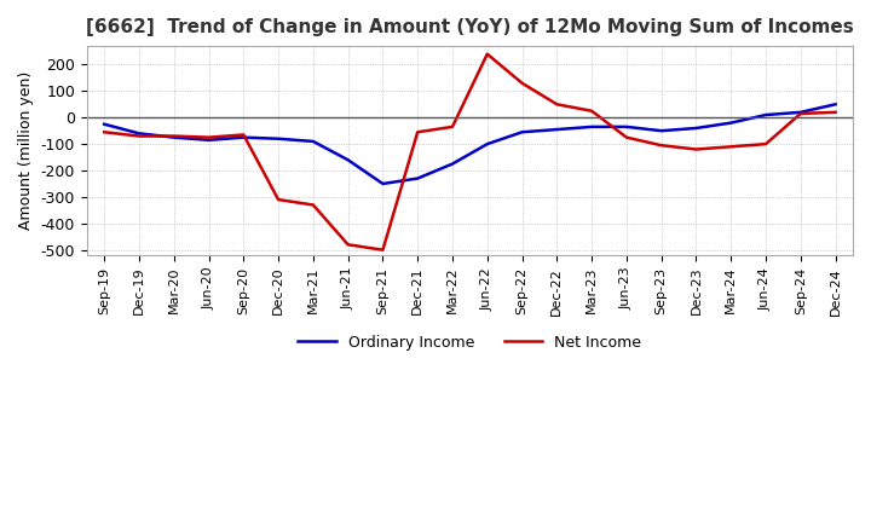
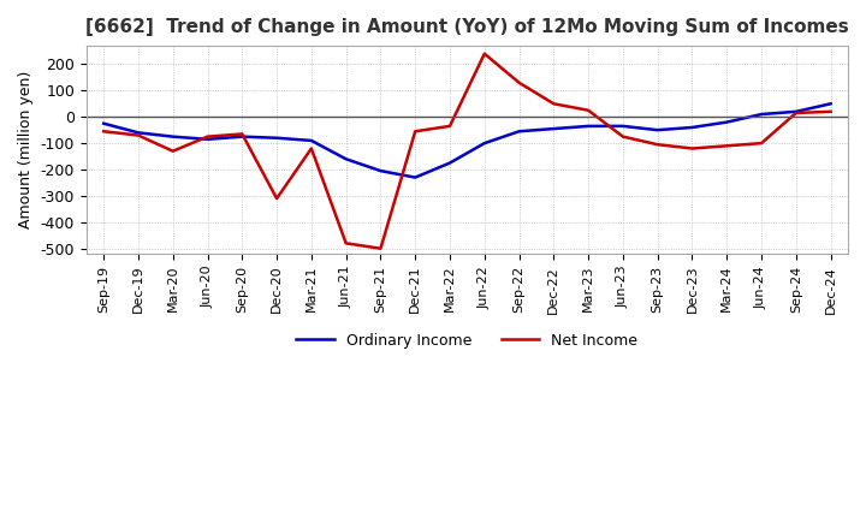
Net Income/Mar-20: -70 -> -130
Net Income/Mar-21: -330 -> -120
Ordinary Income/Sep-21: -250 -> -205
